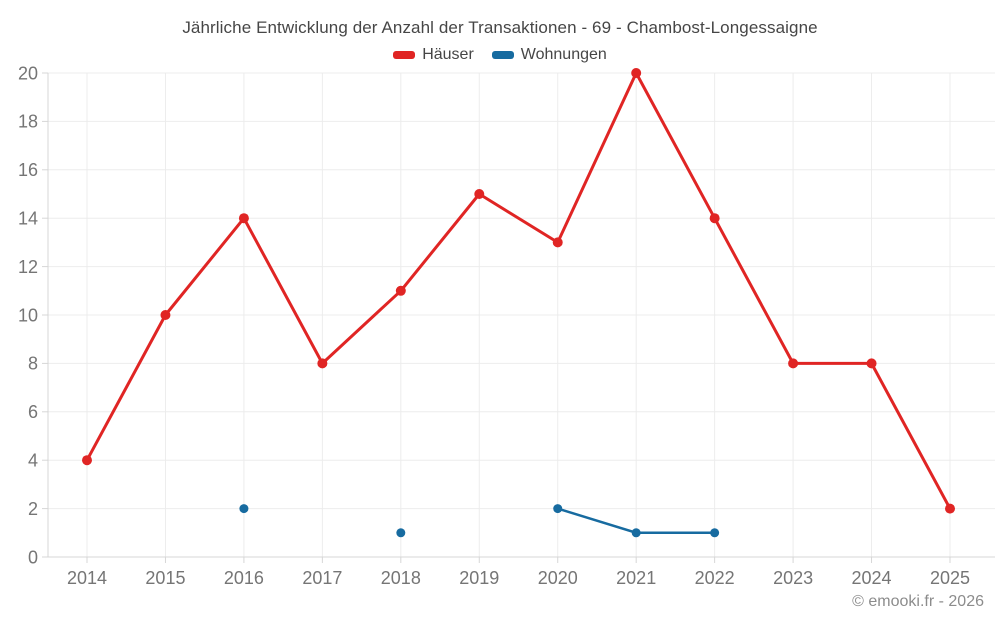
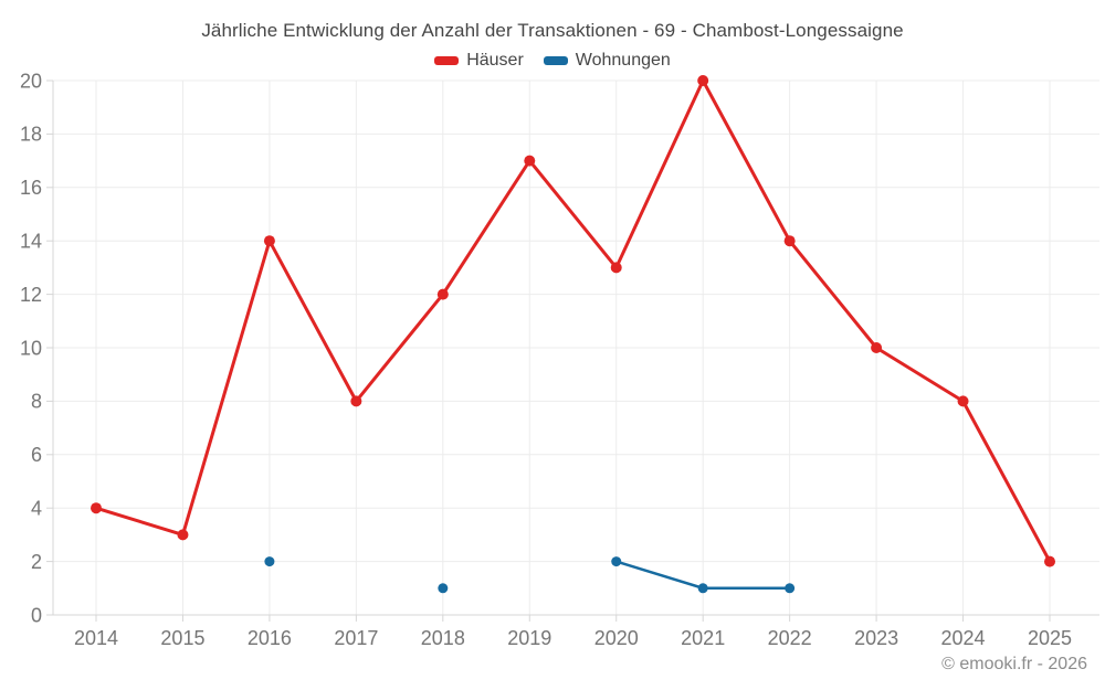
Häuser/2015: 10 -> 3
Häuser/2018: 11 -> 12
Häuser/2019: 15 -> 17
Häuser/2023: 8 -> 10
